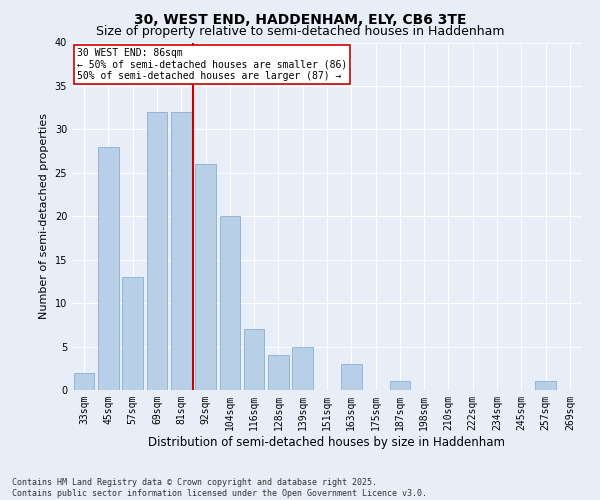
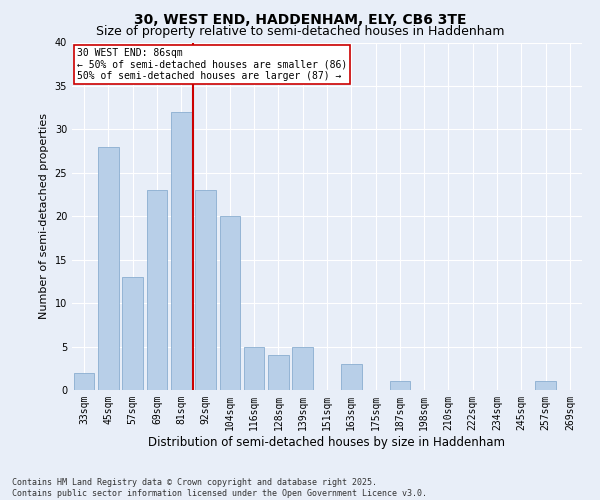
69sqm: 32 -> 23
92sqm: 26 -> 23
116sqm: 7 -> 5
